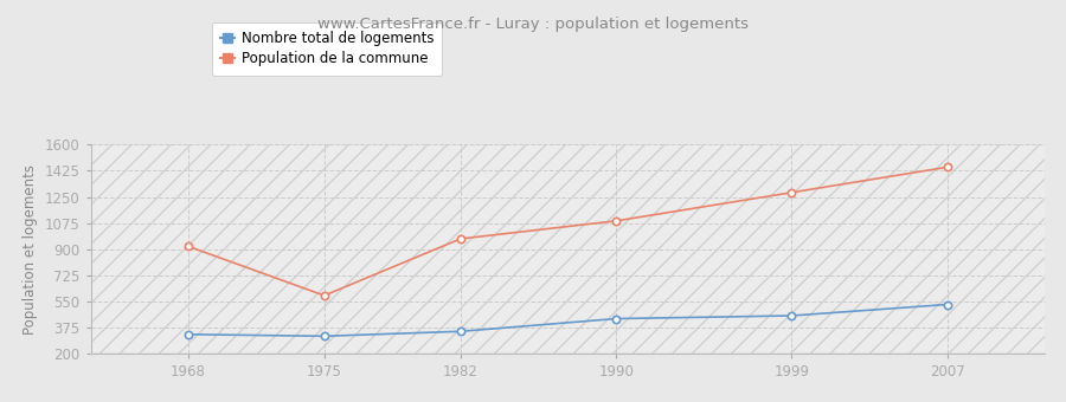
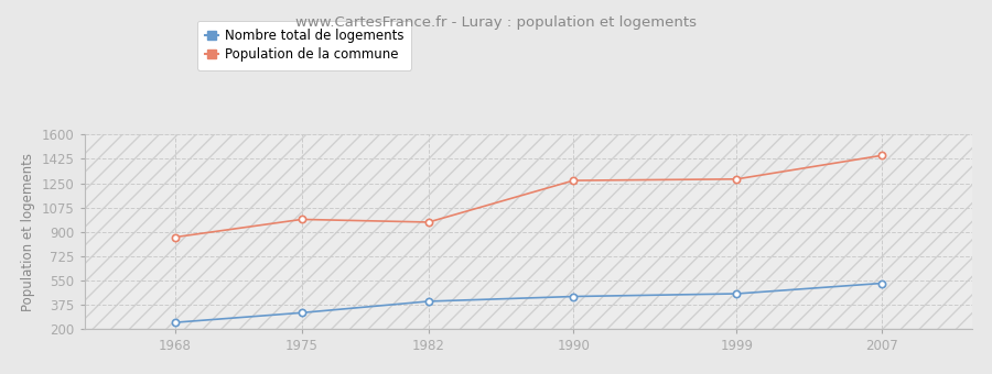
Nombre total de logements/1968: 330 -> 250
Population de la commune/1968: 920 -> 860
Population de la commune/1975: 590 -> 990
Nombre total de logements/1982: 350 -> 400
Population de la commune/1990: 1090 -> 1270
